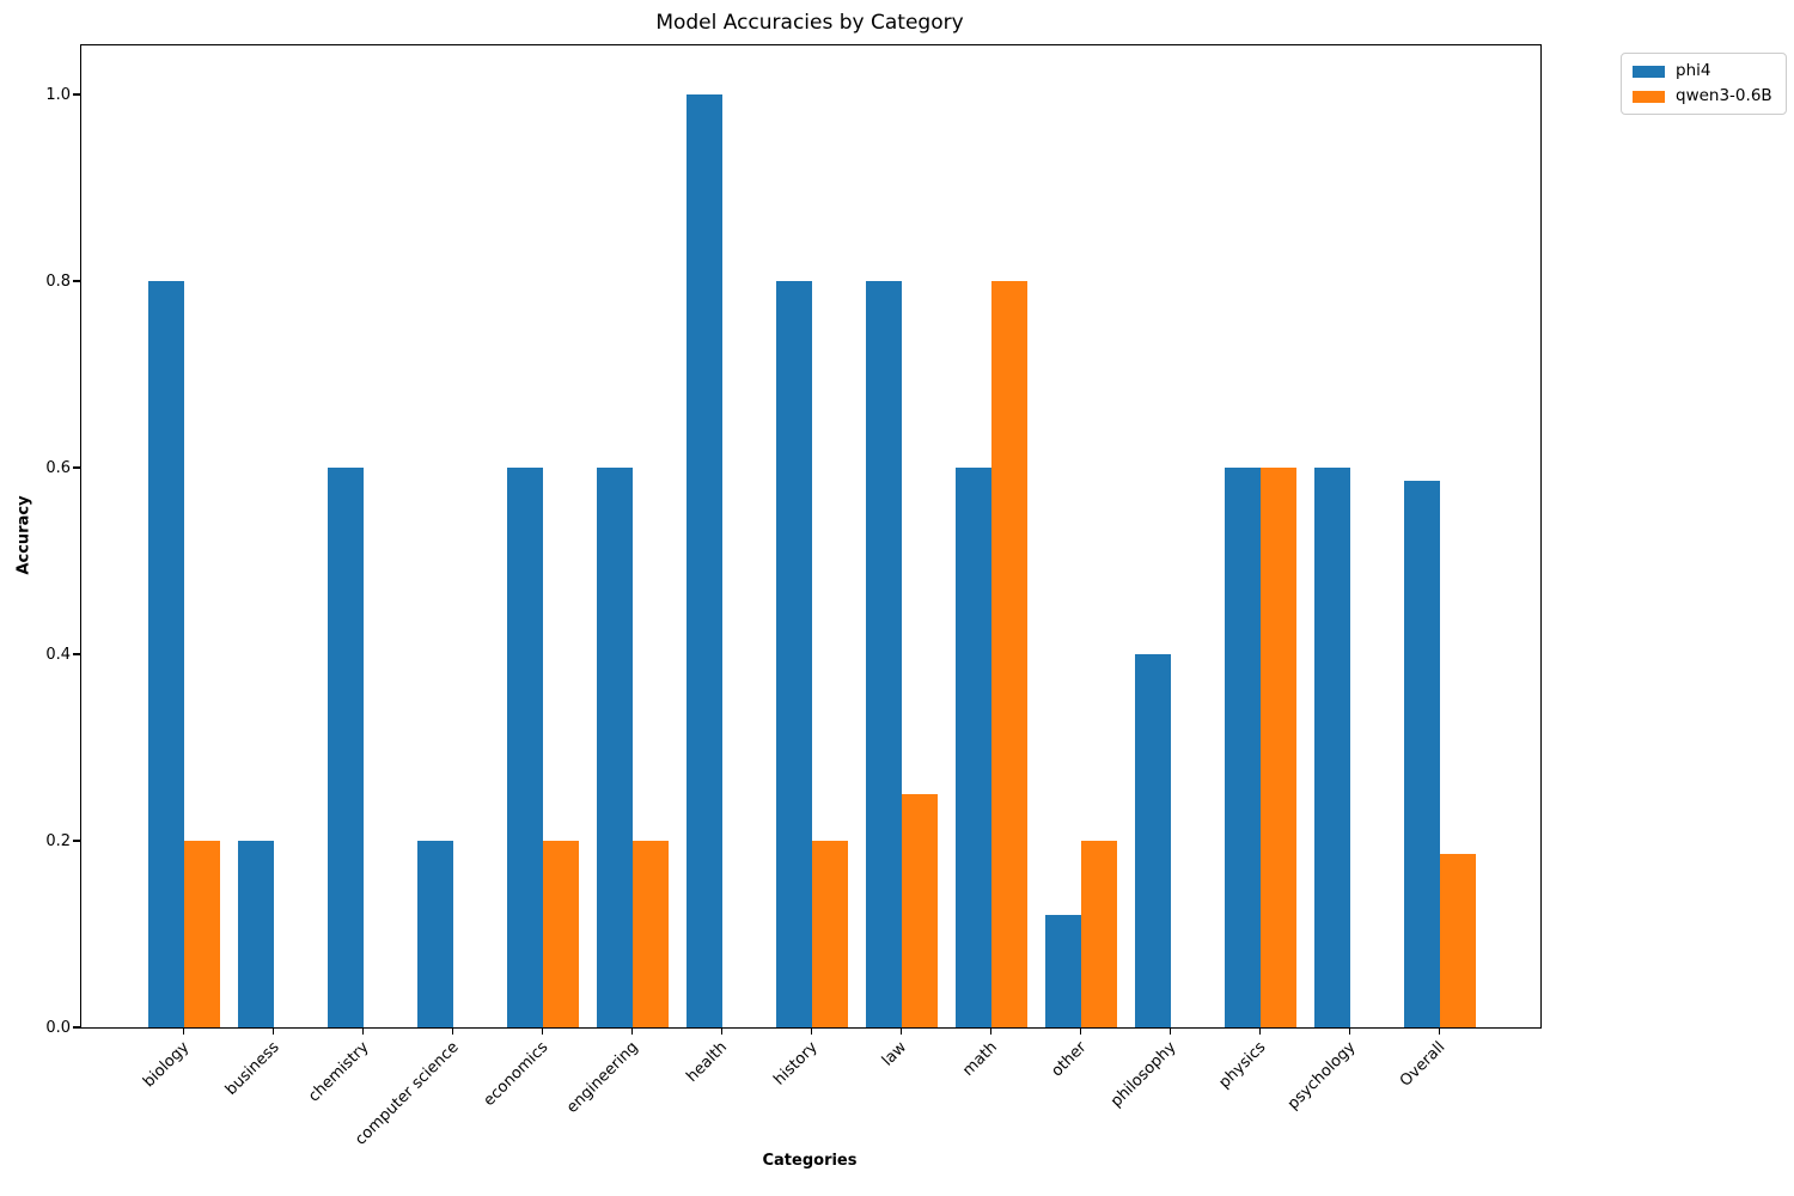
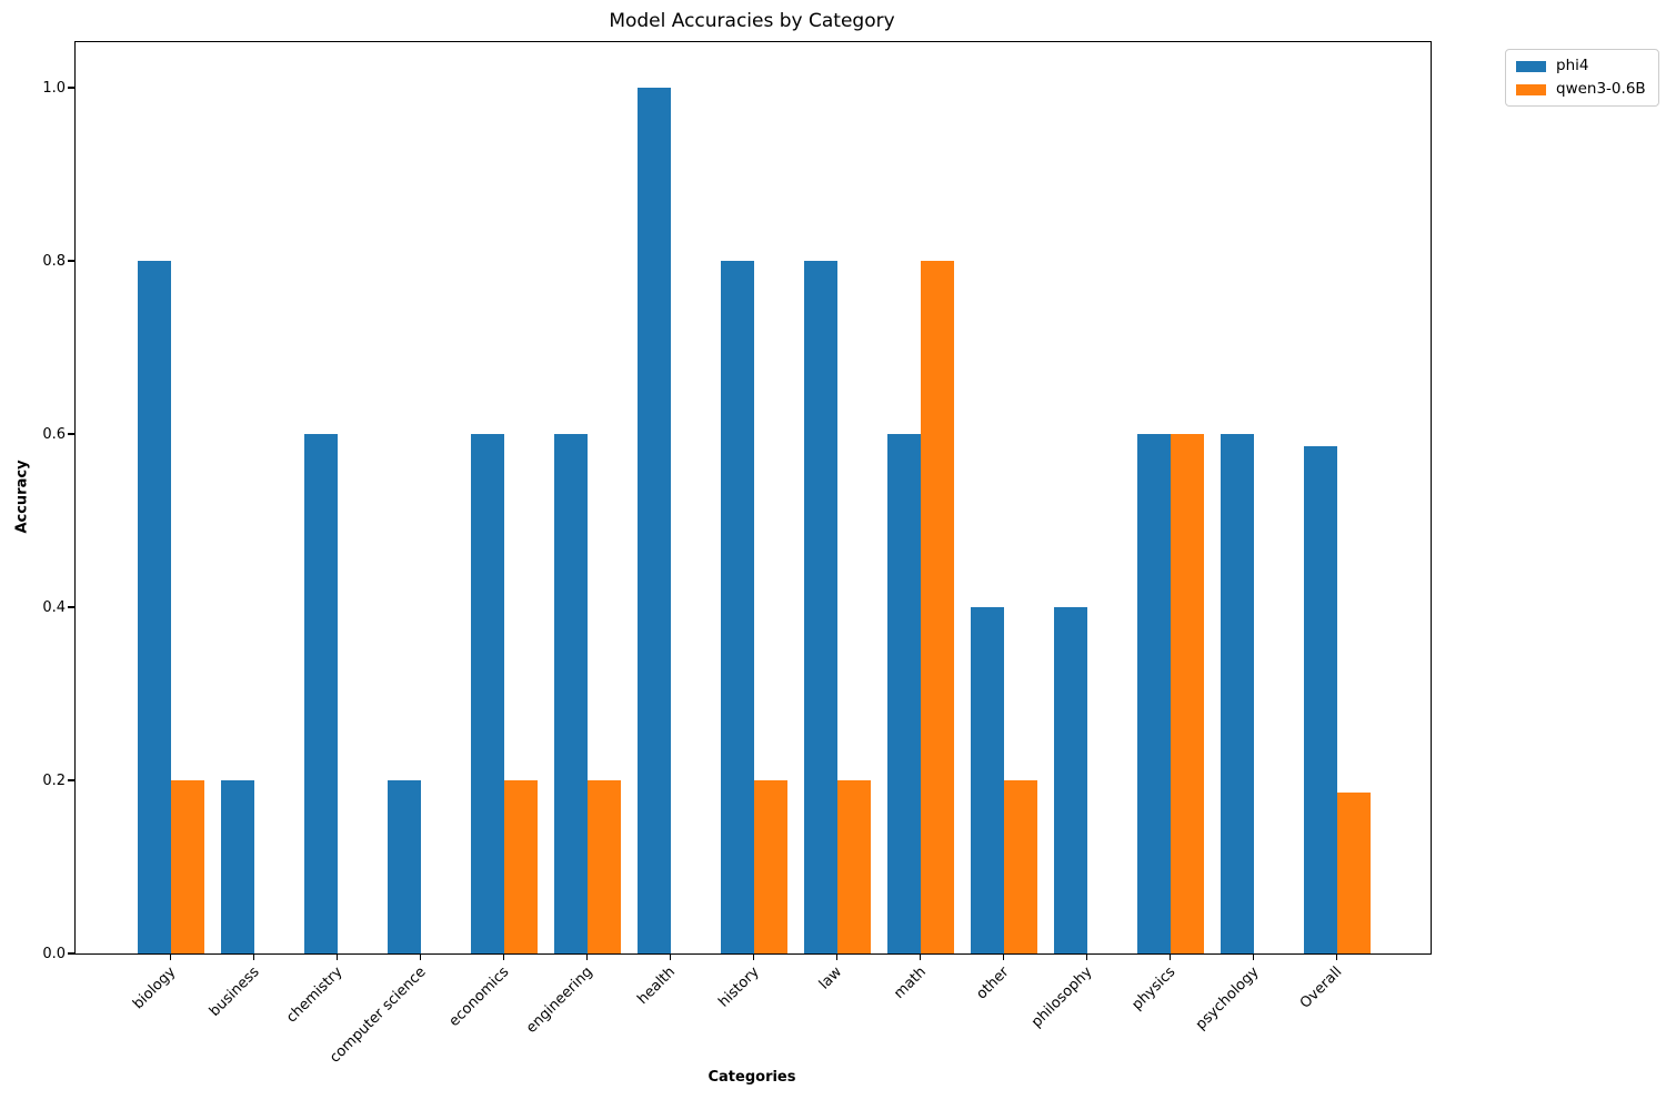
qwen3-0.6B/law: 0.25 -> 0.20
phi4/other: 0.12 -> 0.40
